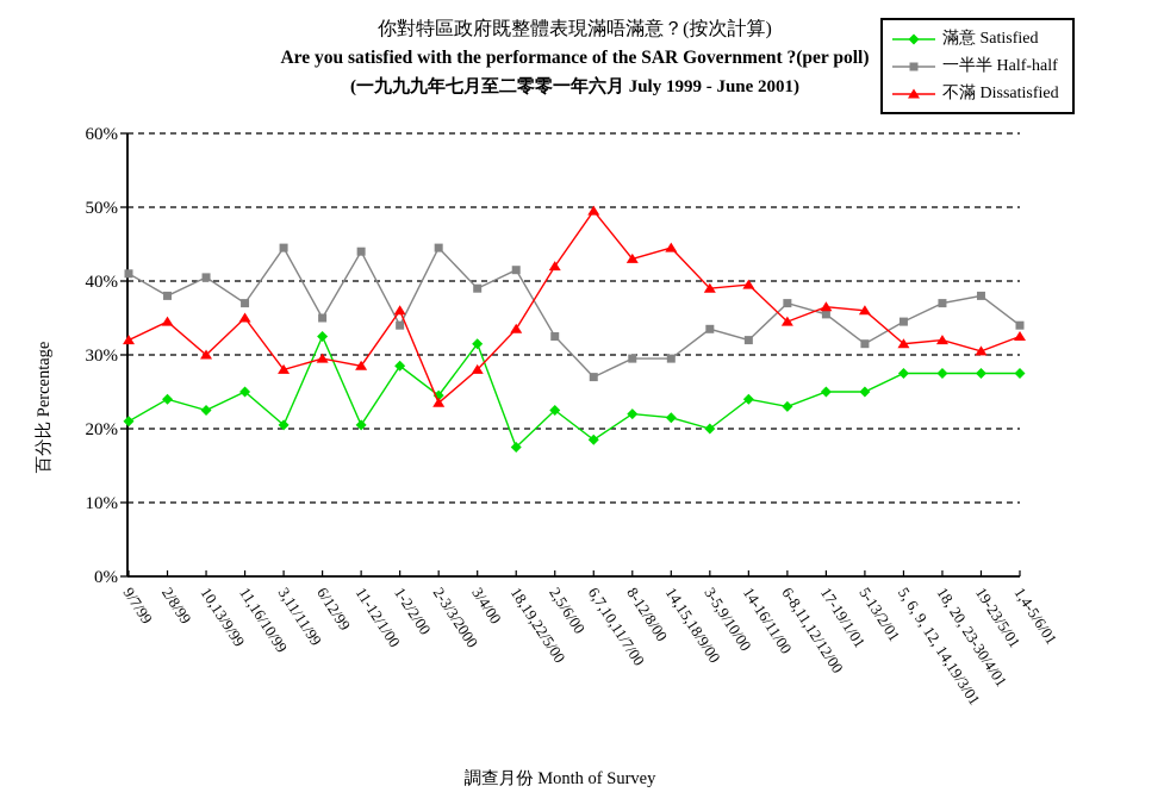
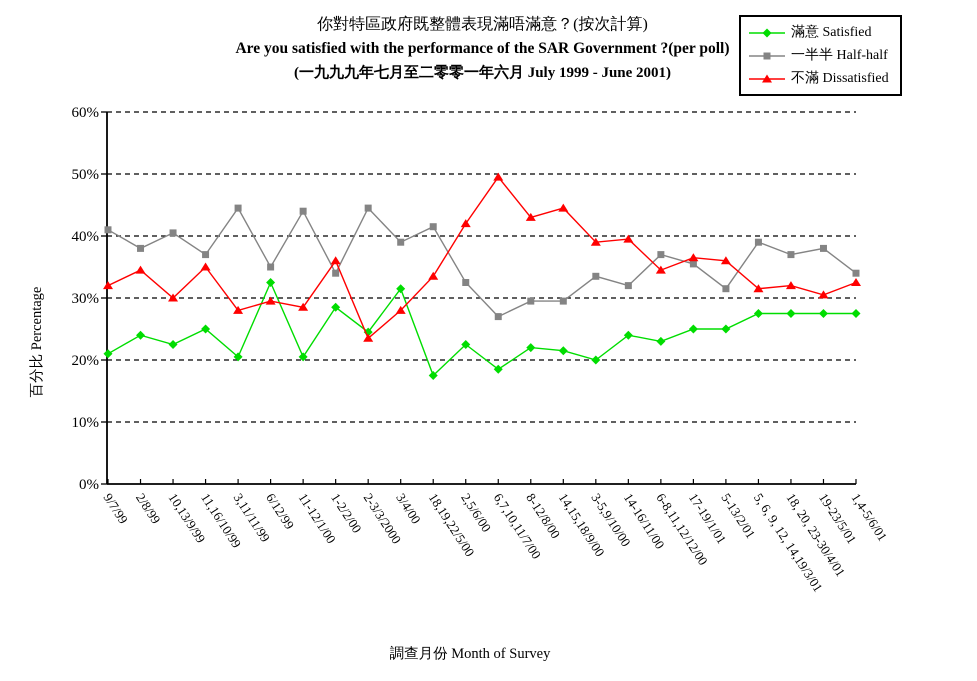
一半半 Half-half/5, 6, 9, 12, 14,19/3/01: 34% -> 39%
